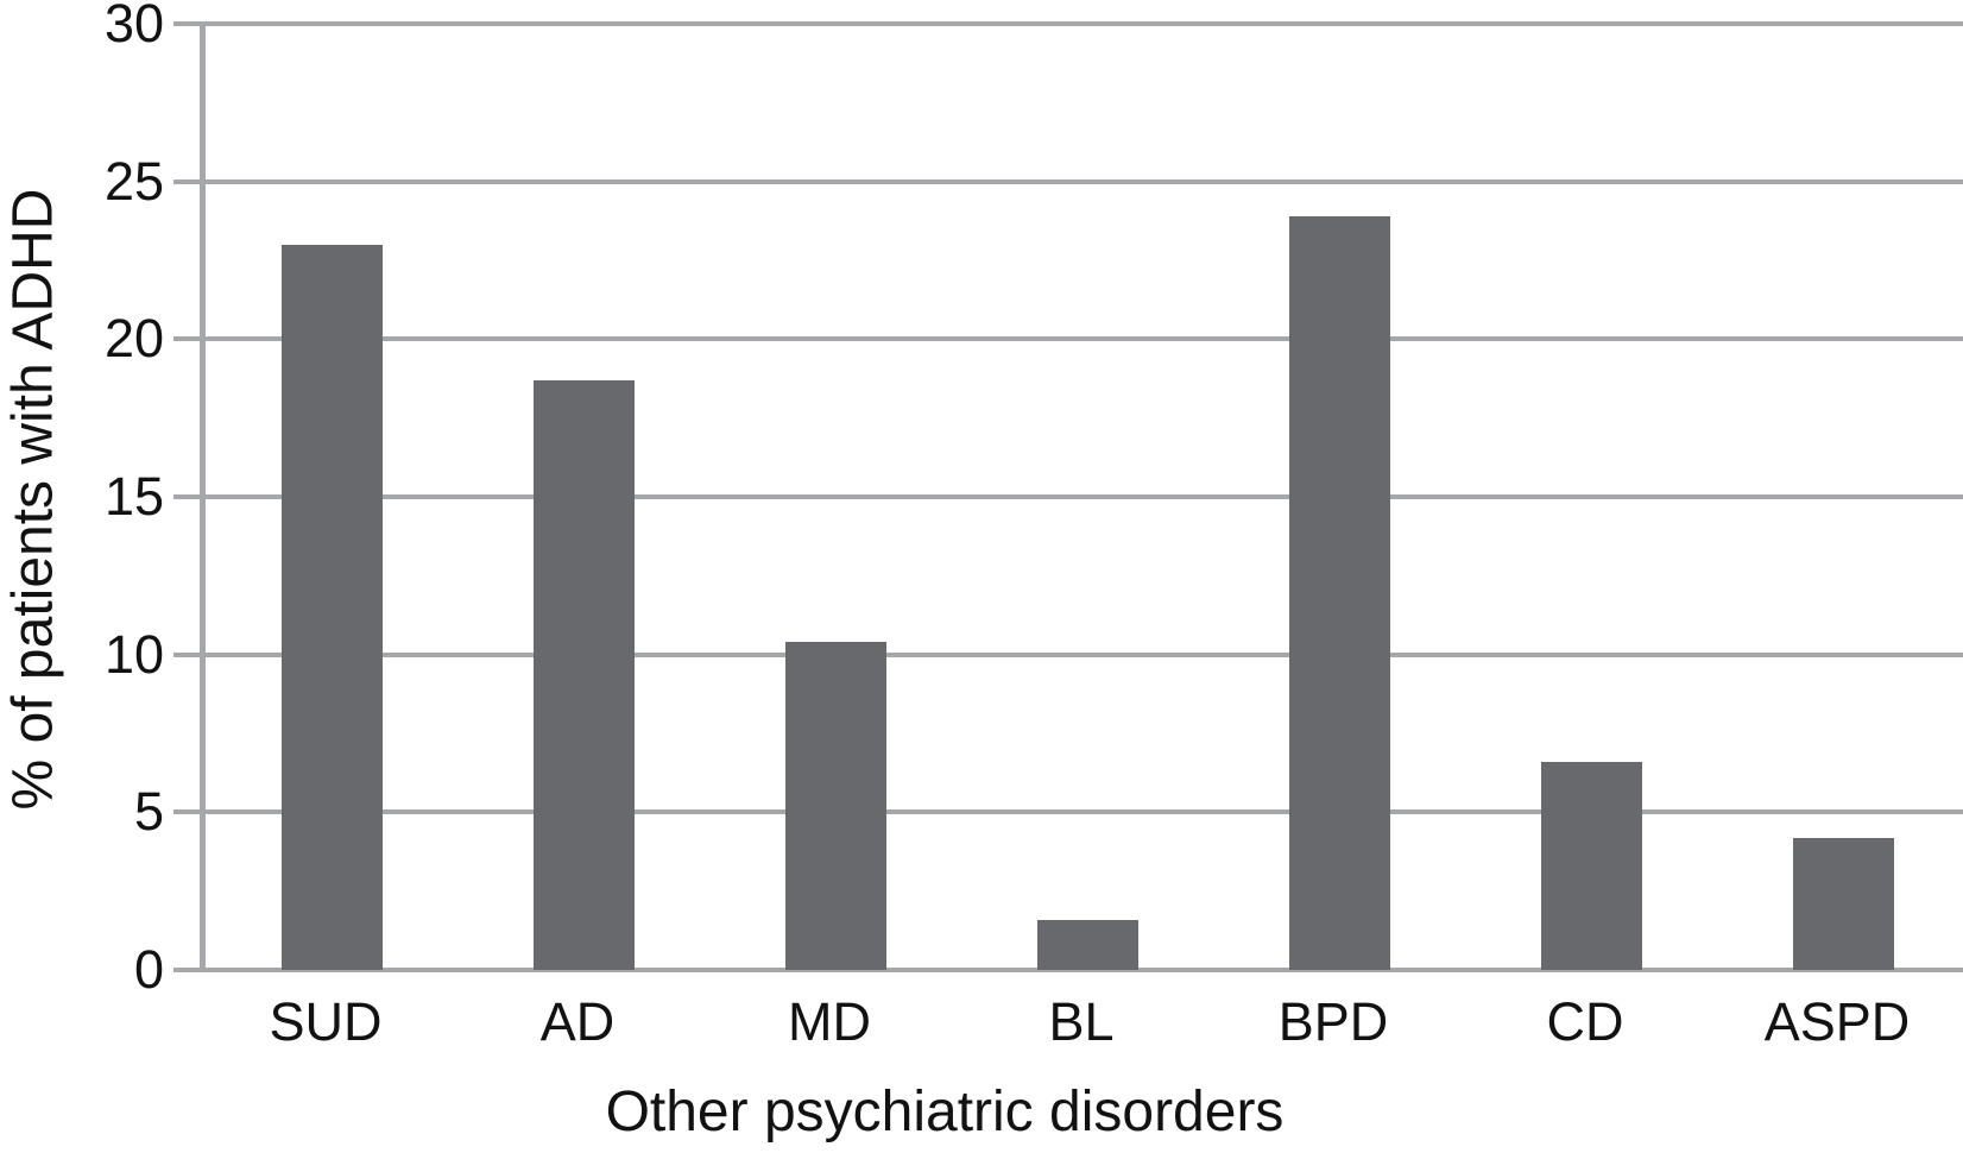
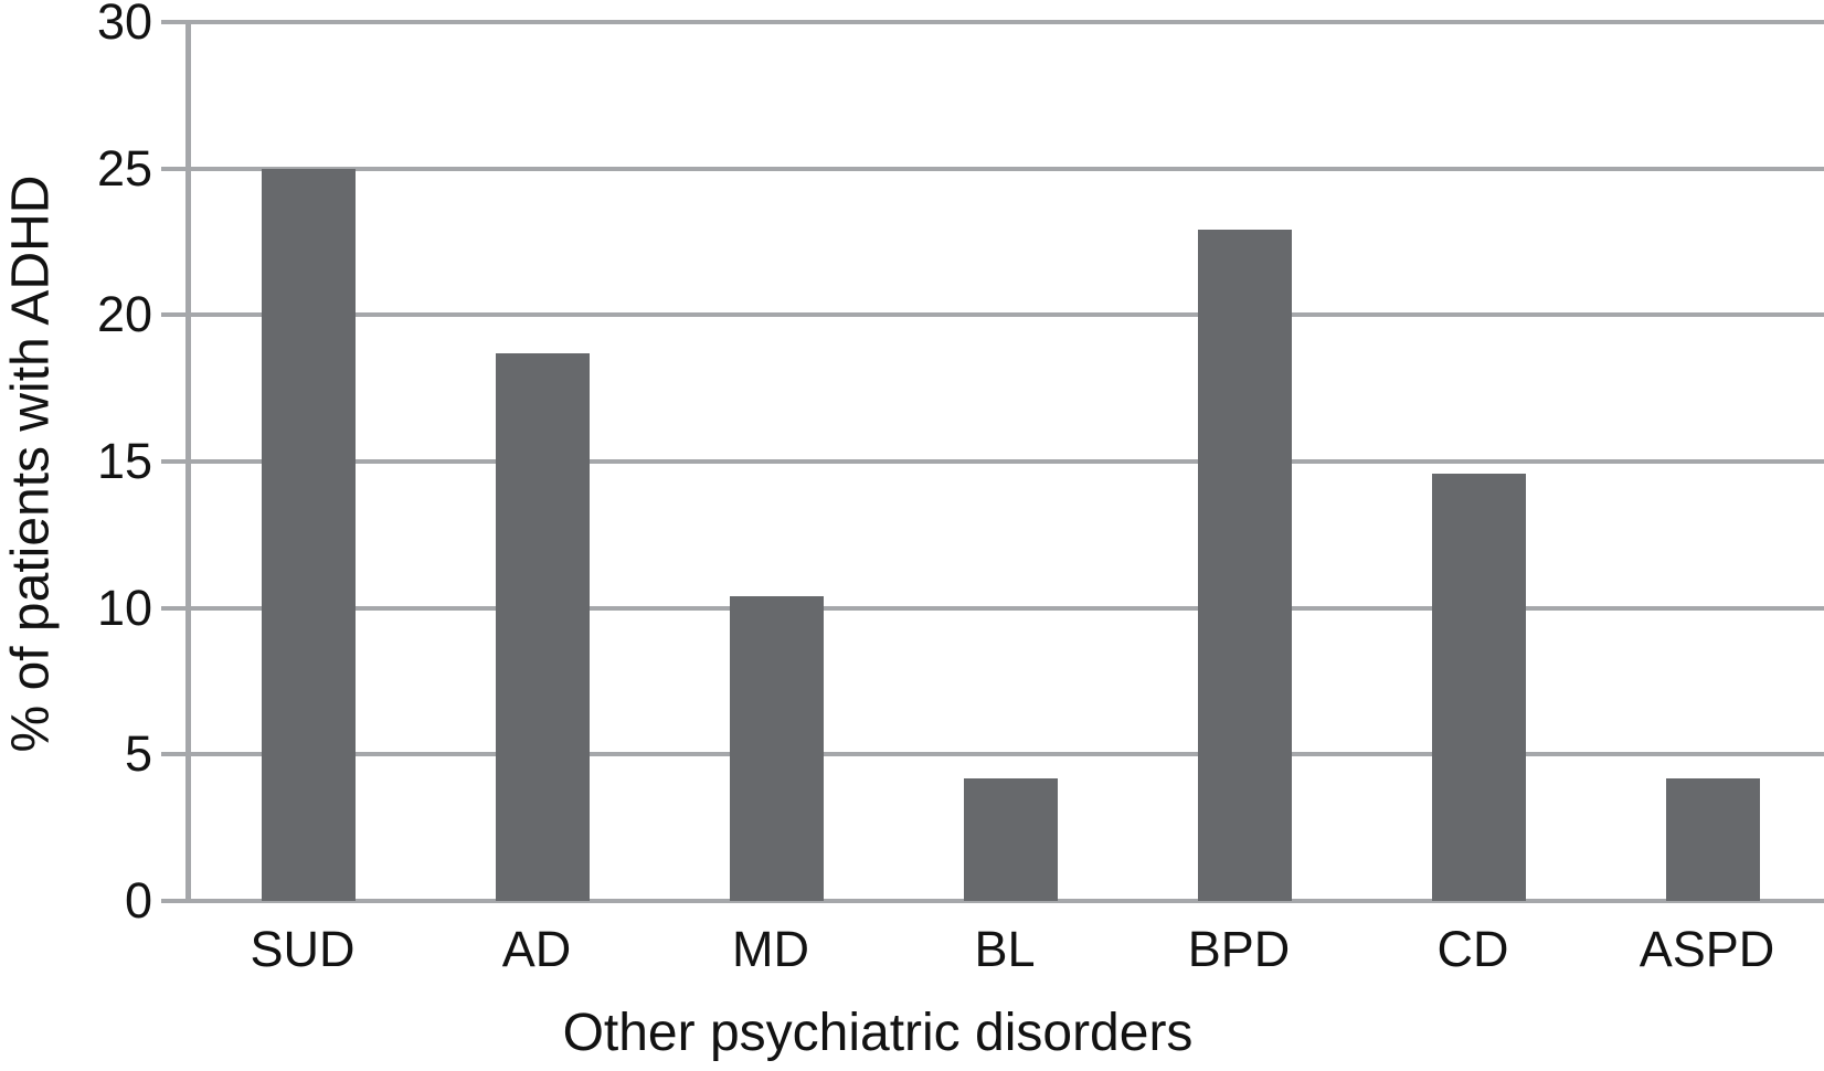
SUD: 23.0 -> 25.0
BL: 1.6 -> 4.2
BPD: 23.9 -> 22.9
CD: 6.6 -> 14.6
